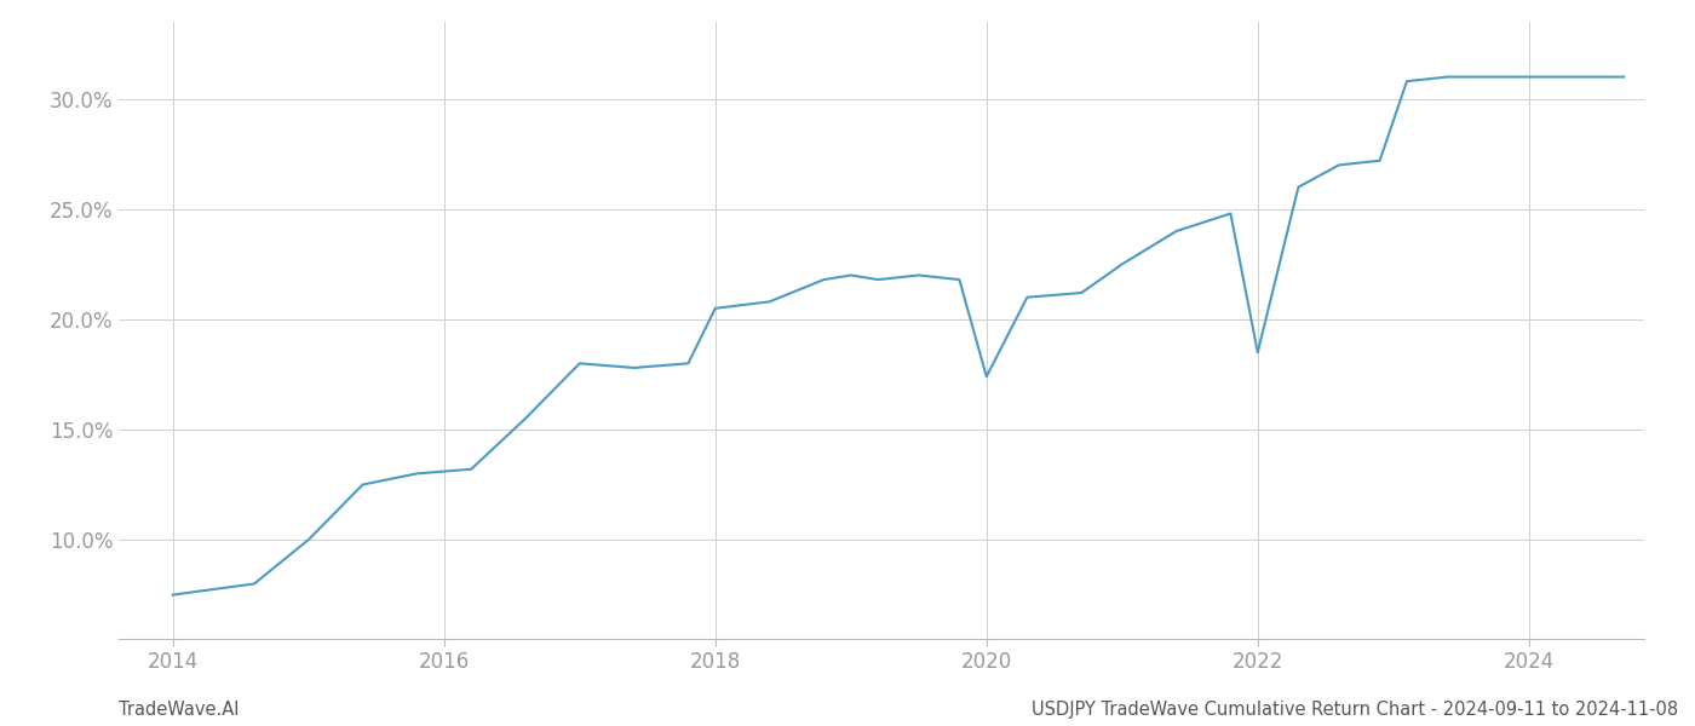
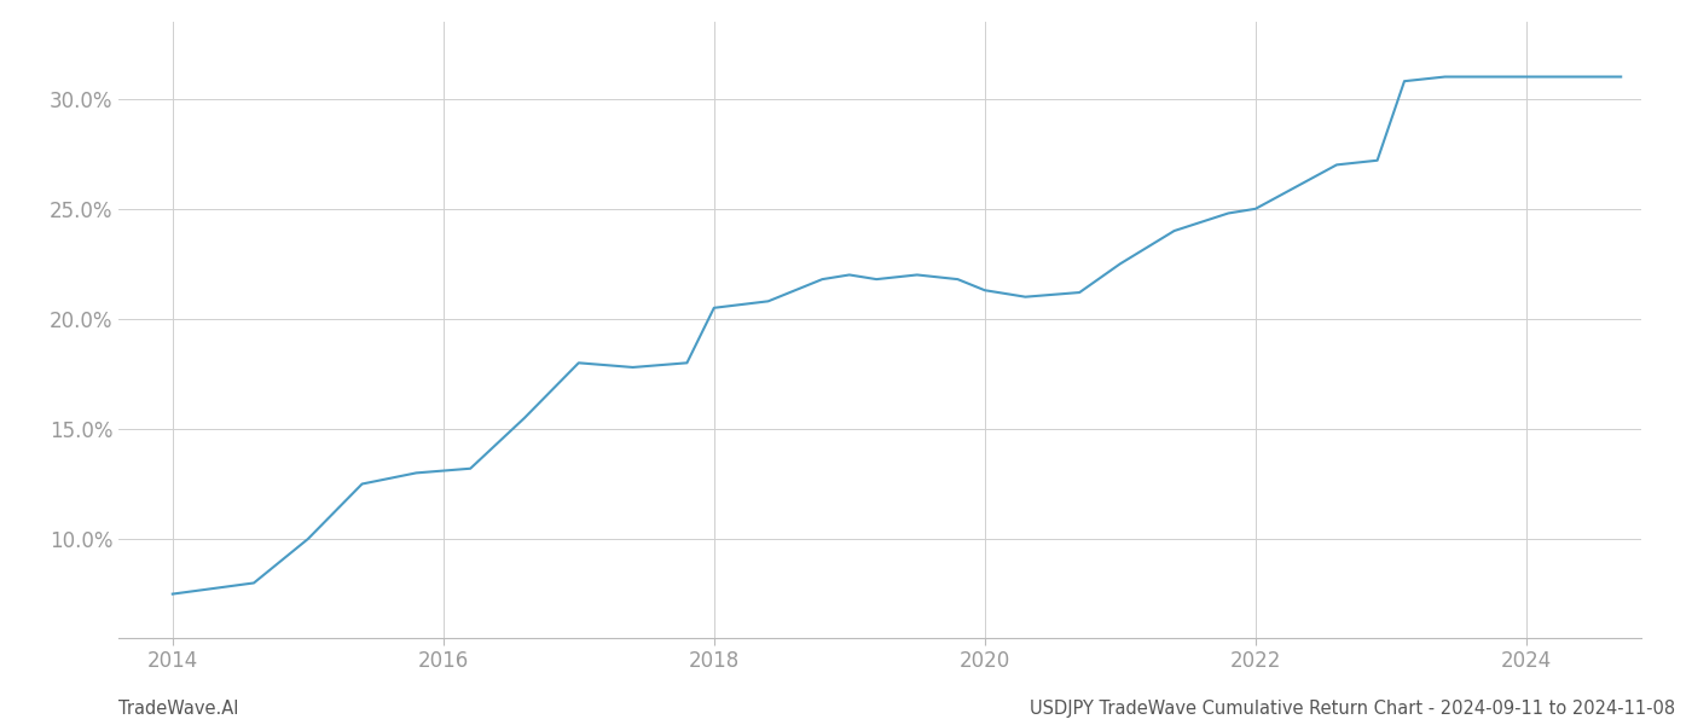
2020: 17.4% -> 21.3%
2022: 18.5% -> 25.0%
